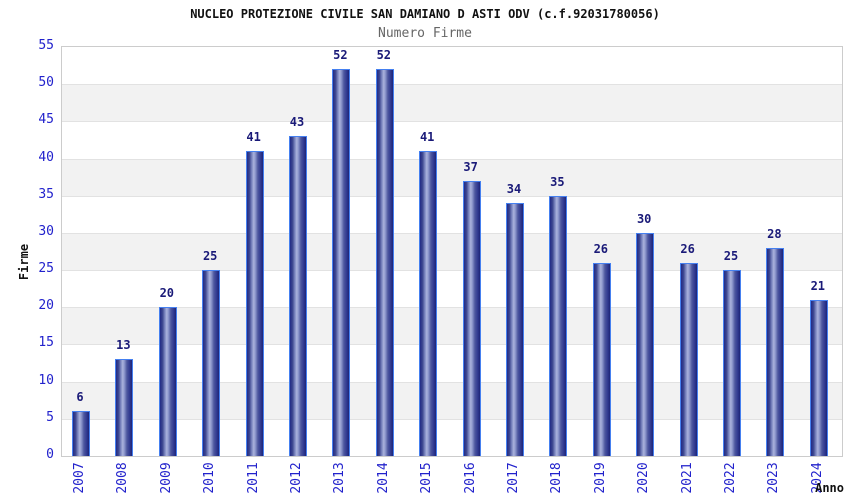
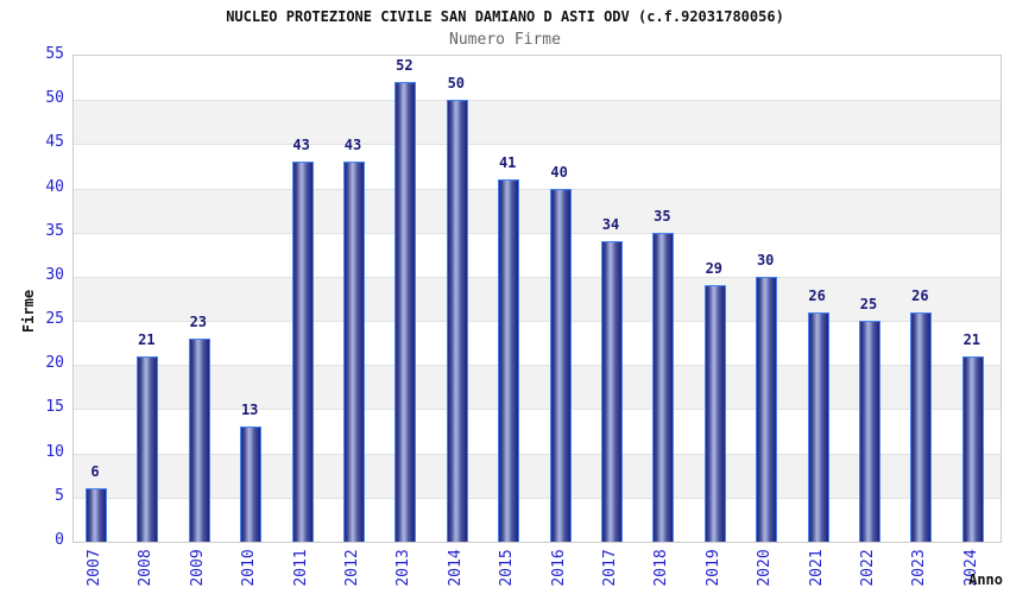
2008: 13 -> 21
2009: 20 -> 23
2010: 25 -> 13
2011: 41 -> 43
2014: 52 -> 50
2016: 37 -> 40
2019: 26 -> 29
2023: 28 -> 26
